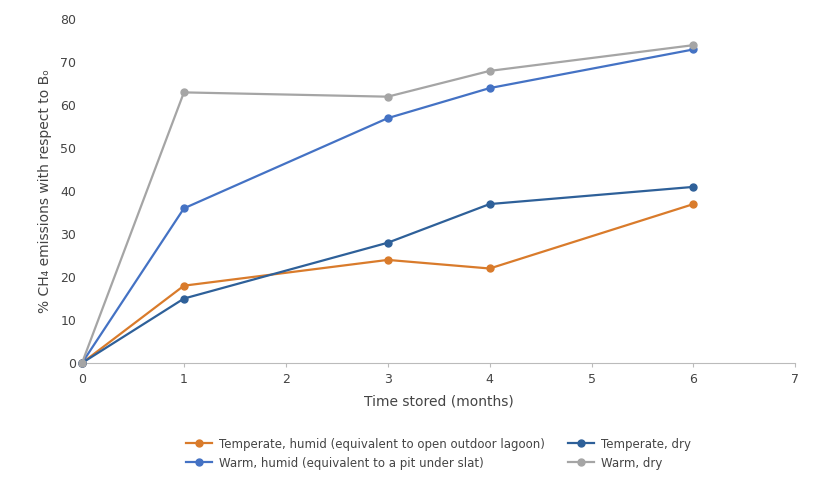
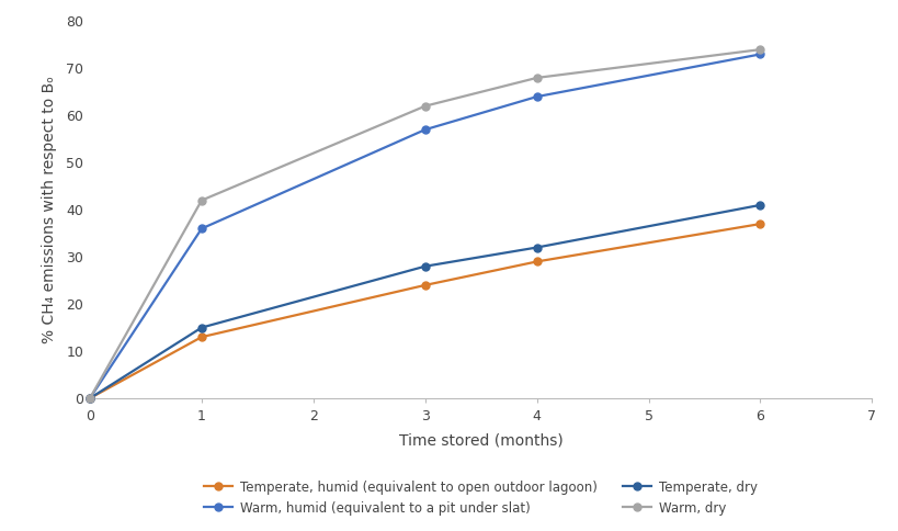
Temperate, humid (equivalent to open outdoor lagoon)/1: 18 -> 13
Warm, dry/1: 63 -> 42
Temperate, humid (equivalent to open outdoor lagoon)/4: 22 -> 29
Temperate, dry/4: 37 -> 32
